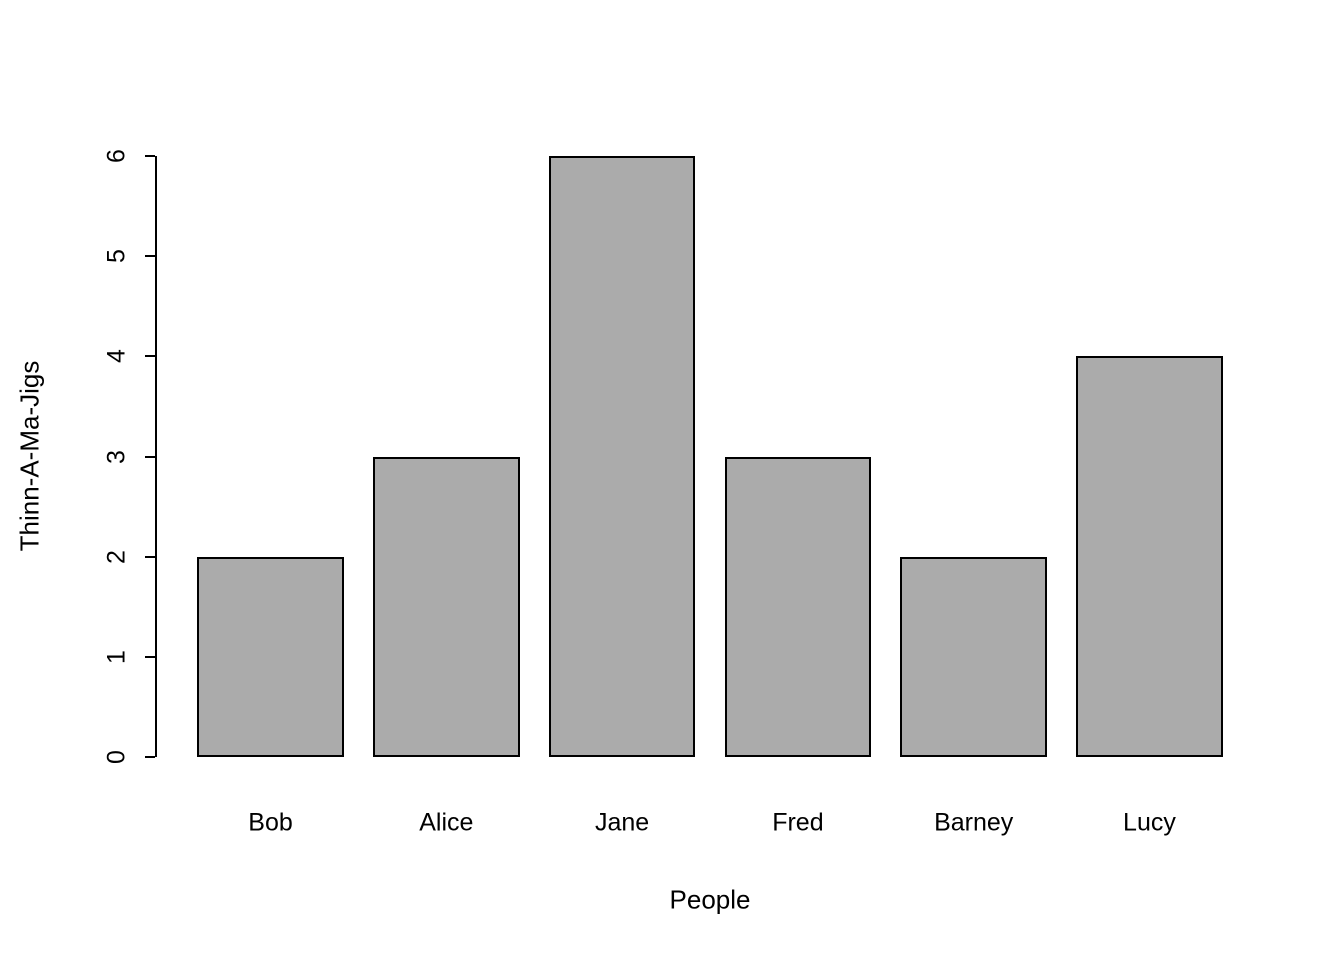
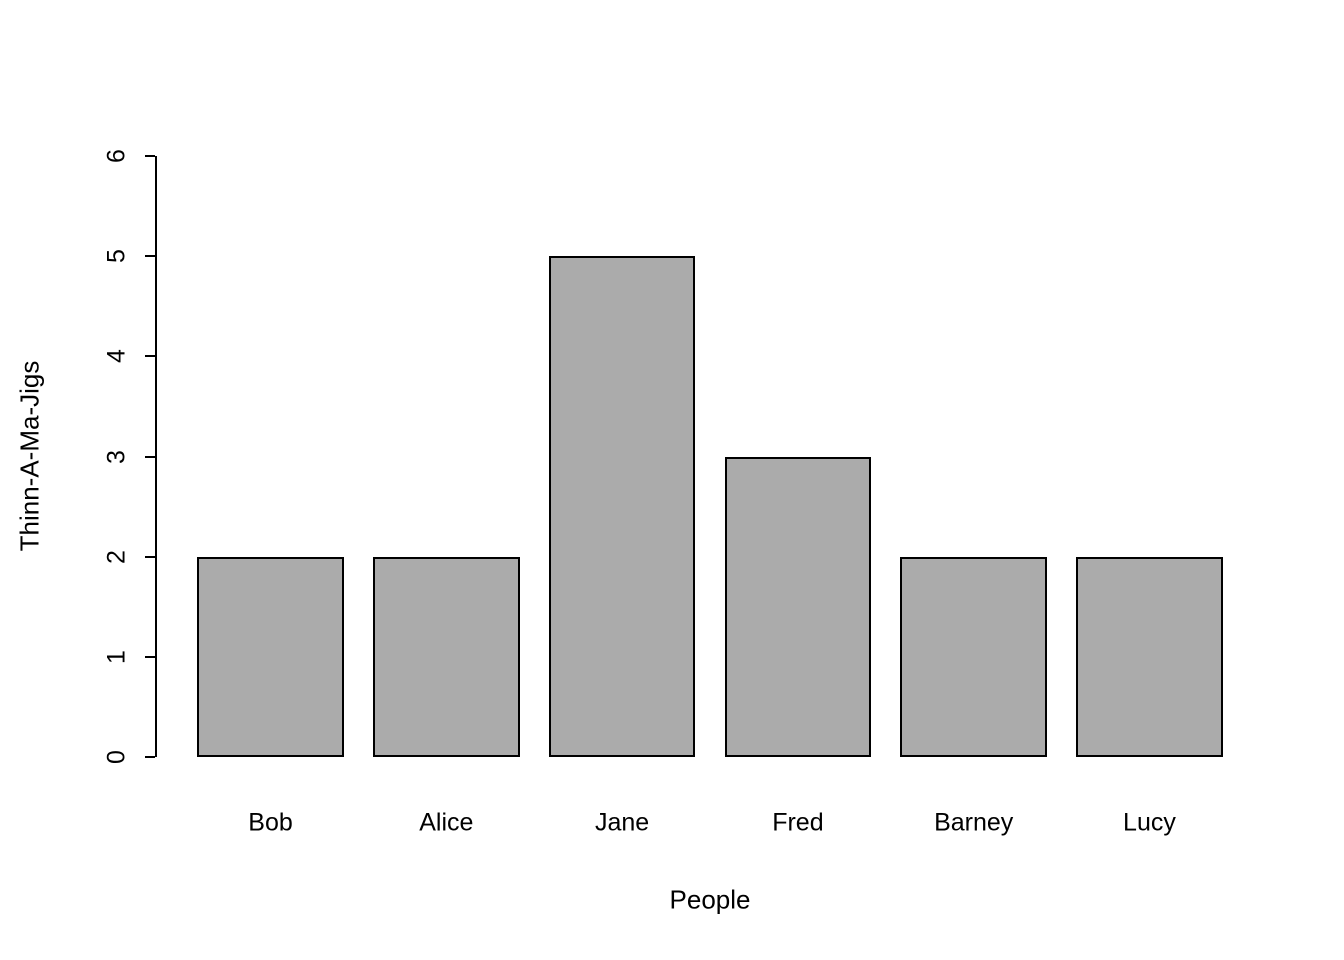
Alice: 3 -> 2
Jane: 6 -> 5
Lucy: 4 -> 2
